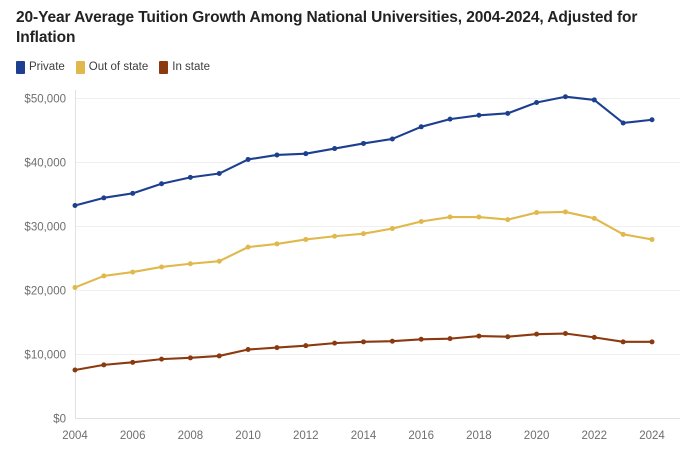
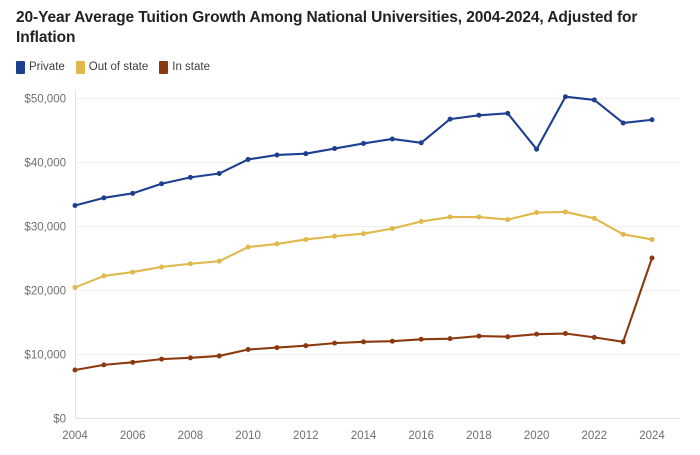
Private/2016: $46000 -> $43000
Private/2020: $49000 -> $42000
In state/2024: $12000 -> $25000
